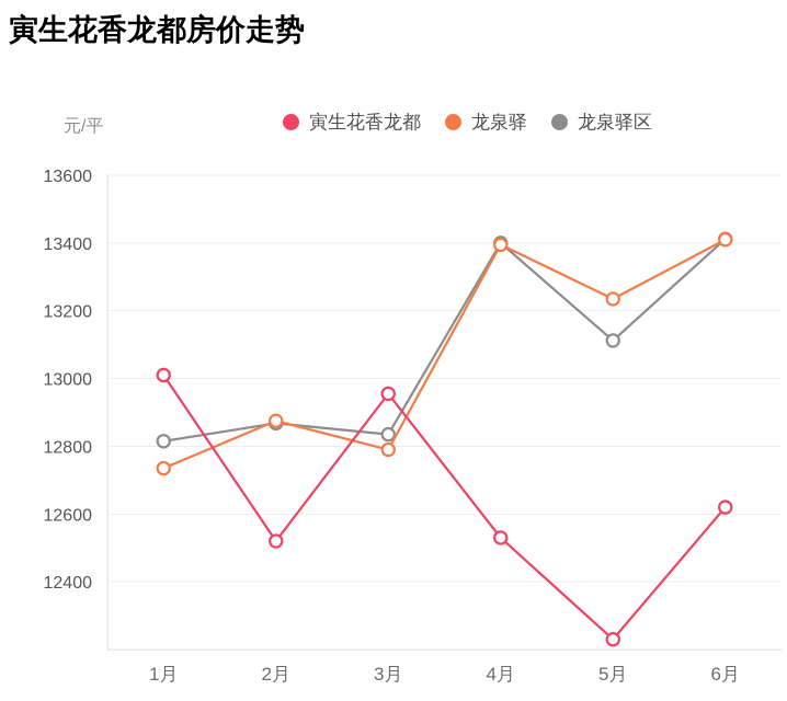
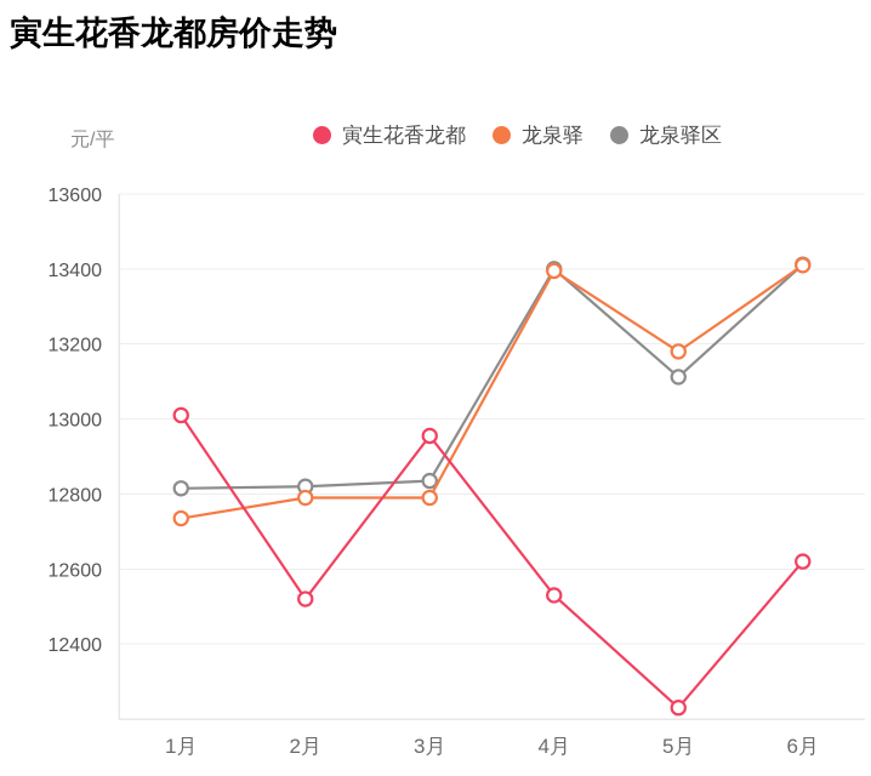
龙泉驿/2月: 12880 -> 12790
龙泉驿区/2月: 12870 -> 12820
龙泉驿/5月: 13240 -> 13180
